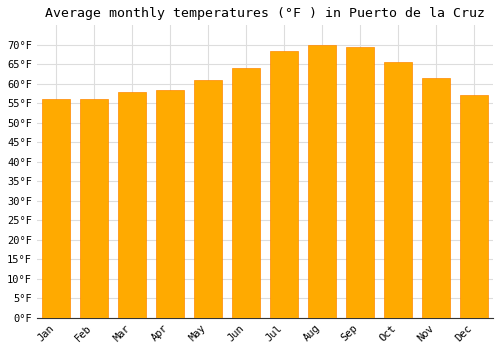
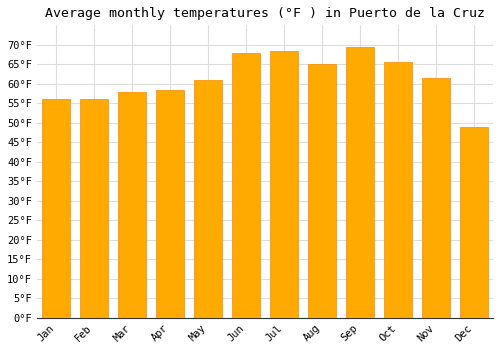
Jun: 64.0°F -> 68.0°F
Aug: 70.0°F -> 65.0°F
Dec: 57.0°F -> 49.0°F
